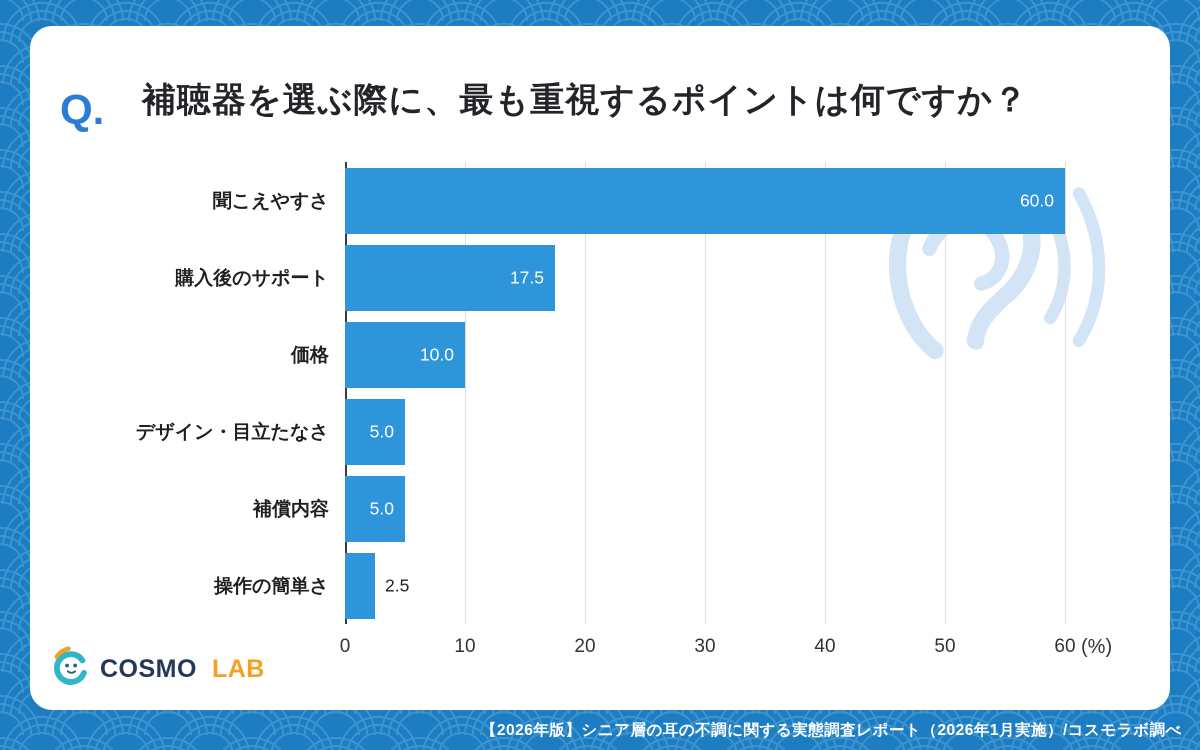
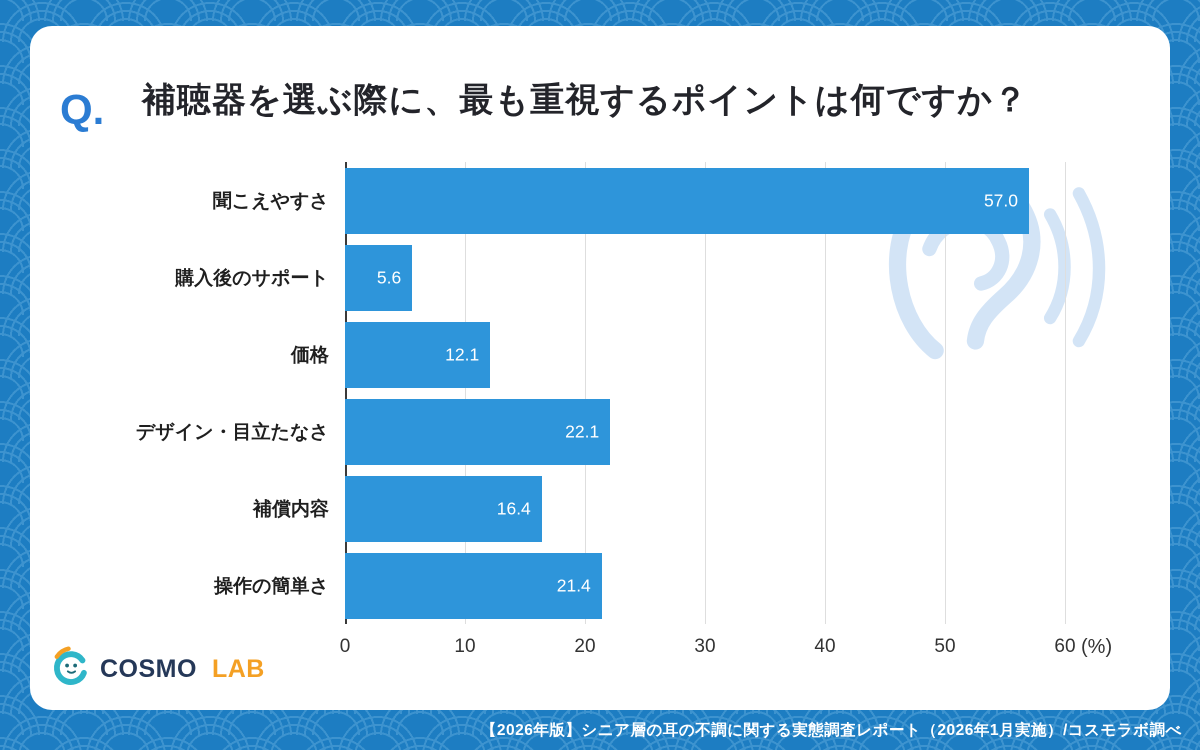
聞こえやすさ: 60.0 -> 57.0
購入後のサポート: 17.5 -> 5.6
価格: 10.0 -> 12.1
デザイン・目立たなさ: 5.0 -> 22.1
補償内容: 5.0 -> 16.4
操作の簡単さ: 2.5 -> 21.4
